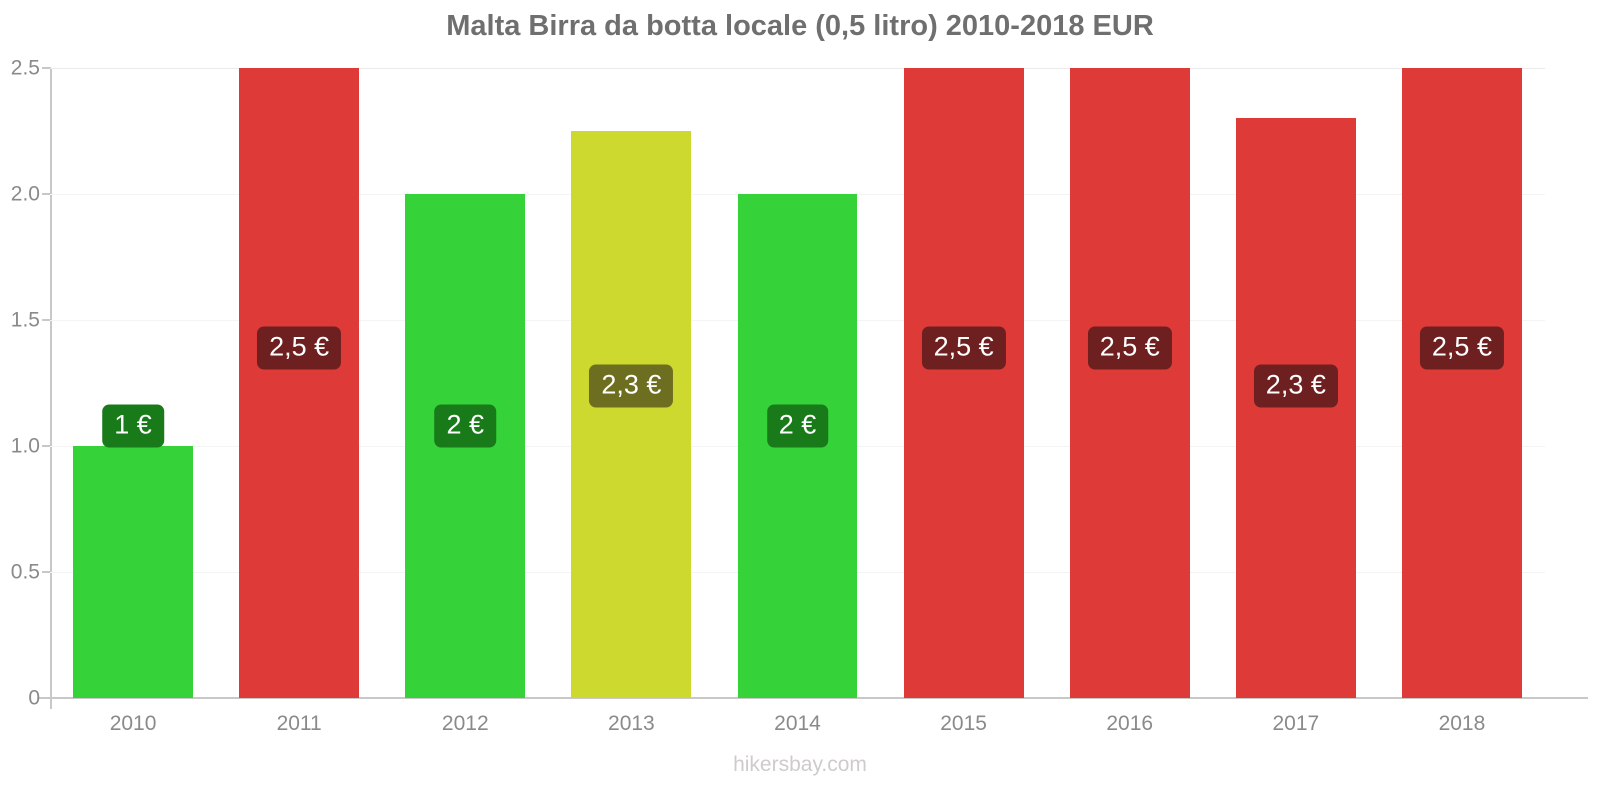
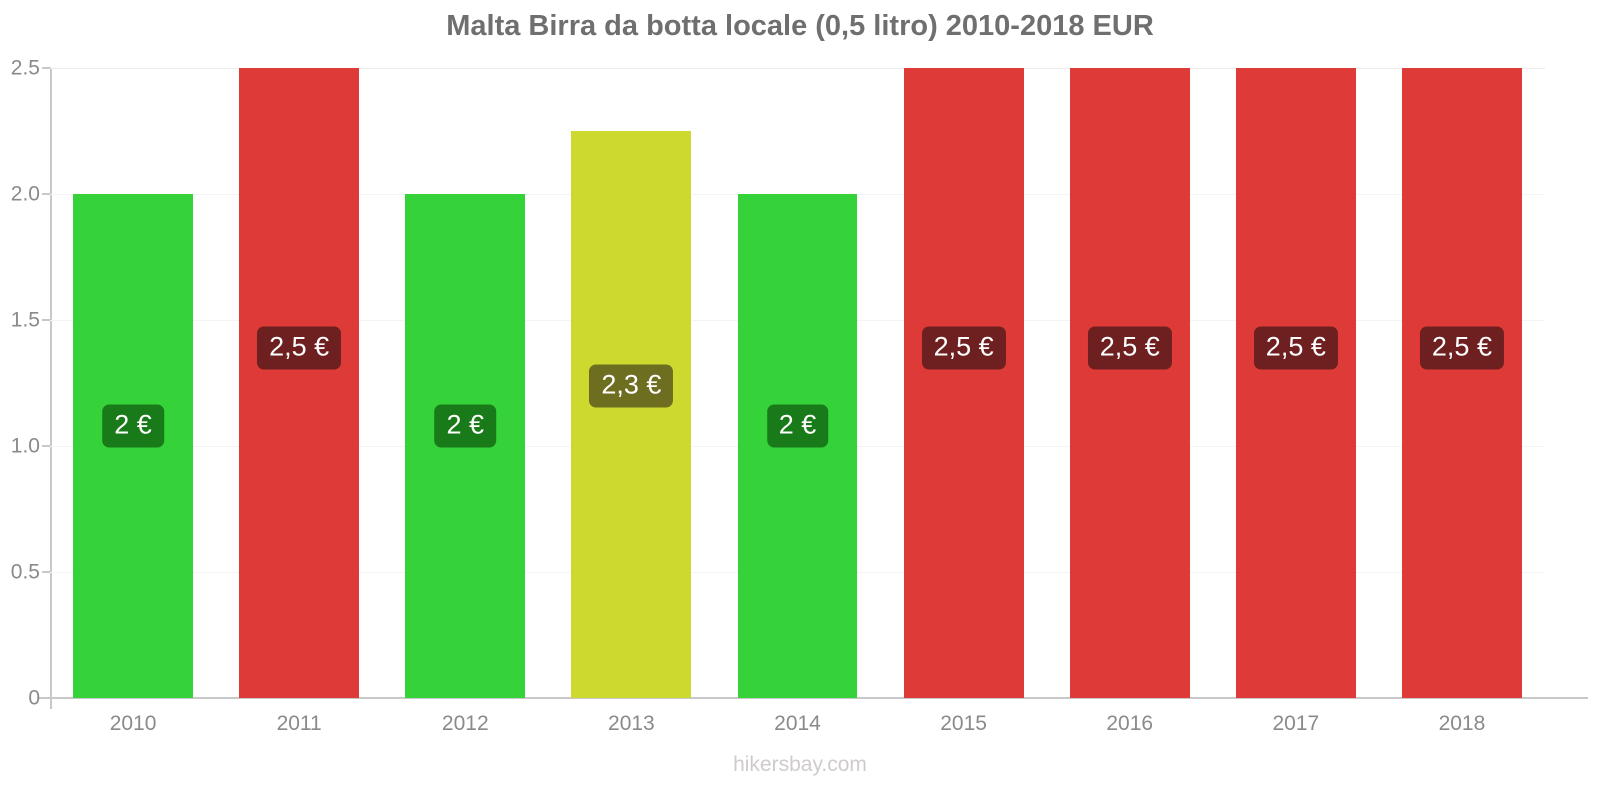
2010: 1 -> 2
2017: 2,3 -> 2,5
